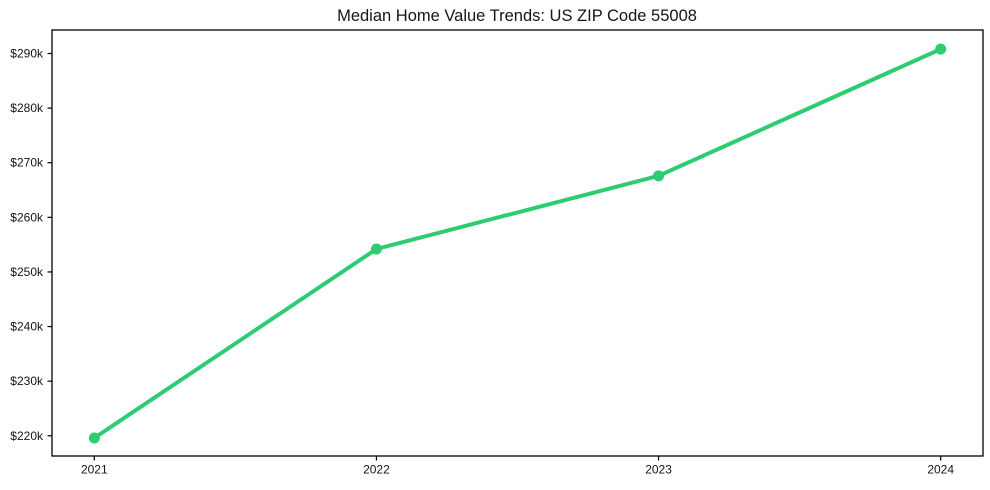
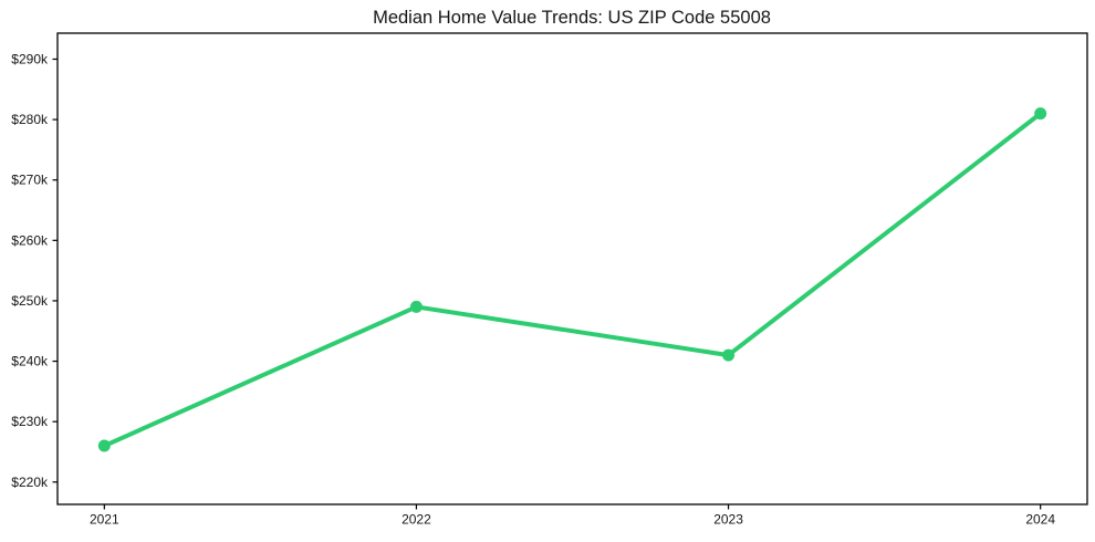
2021: $220k -> $226k
2022: $254k -> $249k
2023: $268k -> $241k
2024: $291k -> $281k
